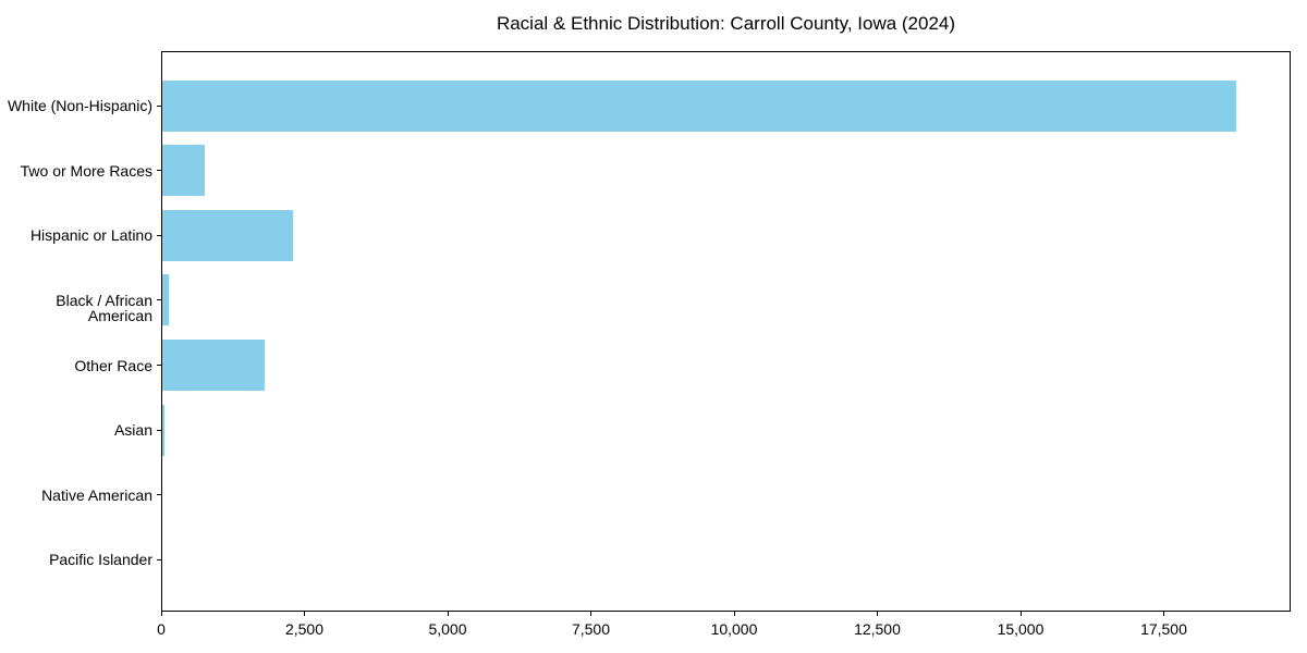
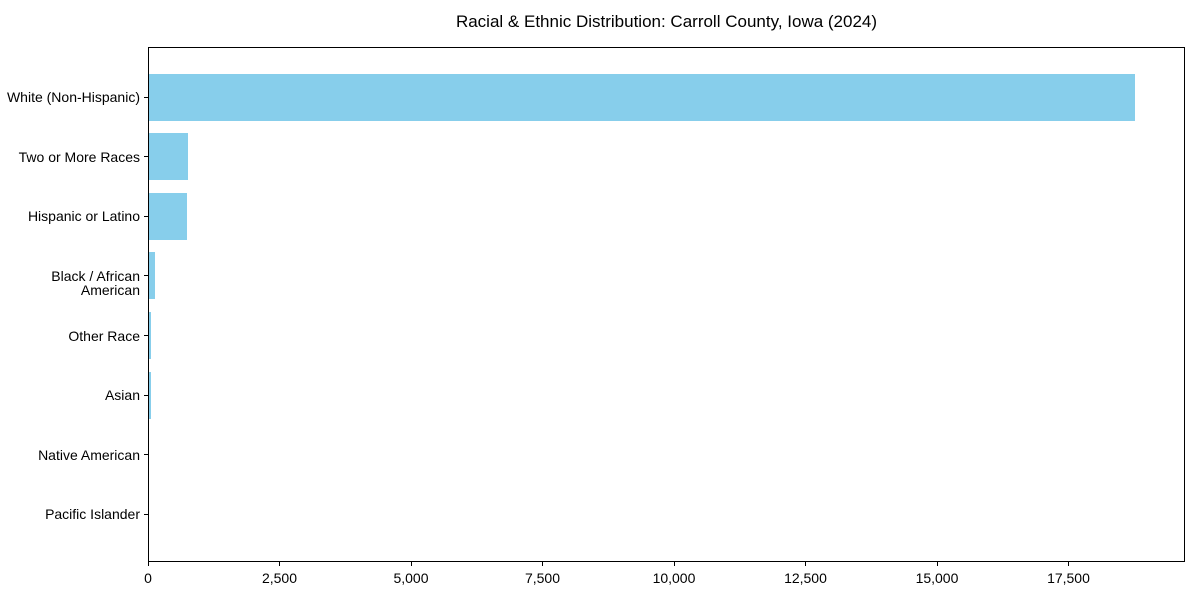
Hispanic or Latino: 2300 -> 700
Other Race: 1800 -> 100
